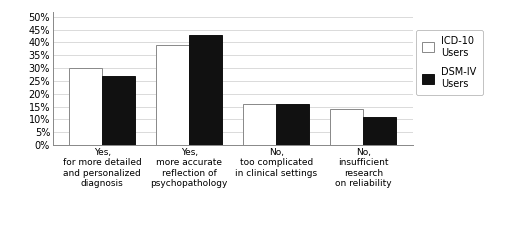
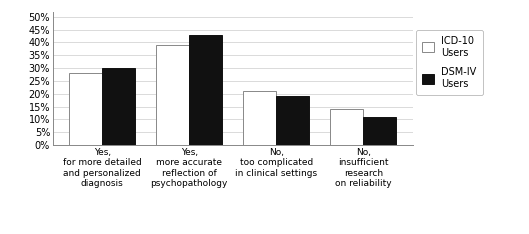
ICD-10 Users/Yes, for more detailed and personalized diagnosis: 30% -> 28%
DSM-IV Users/Yes, for more detailed and personalized diagnosis: 27% -> 30%
ICD-10 Users/No, too complicated in clinical settings: 16% -> 21%
DSM-IV Users/No, too complicated in clinical settings: 16% -> 19%
